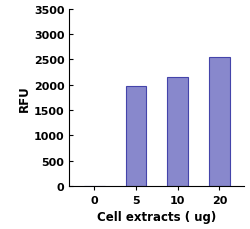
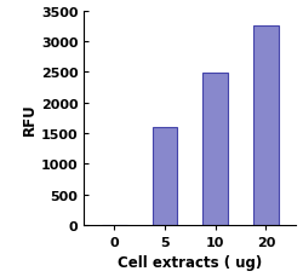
5: 1980 -> 1600
10: 2140 -> 2480
20: 2540 -> 3260
